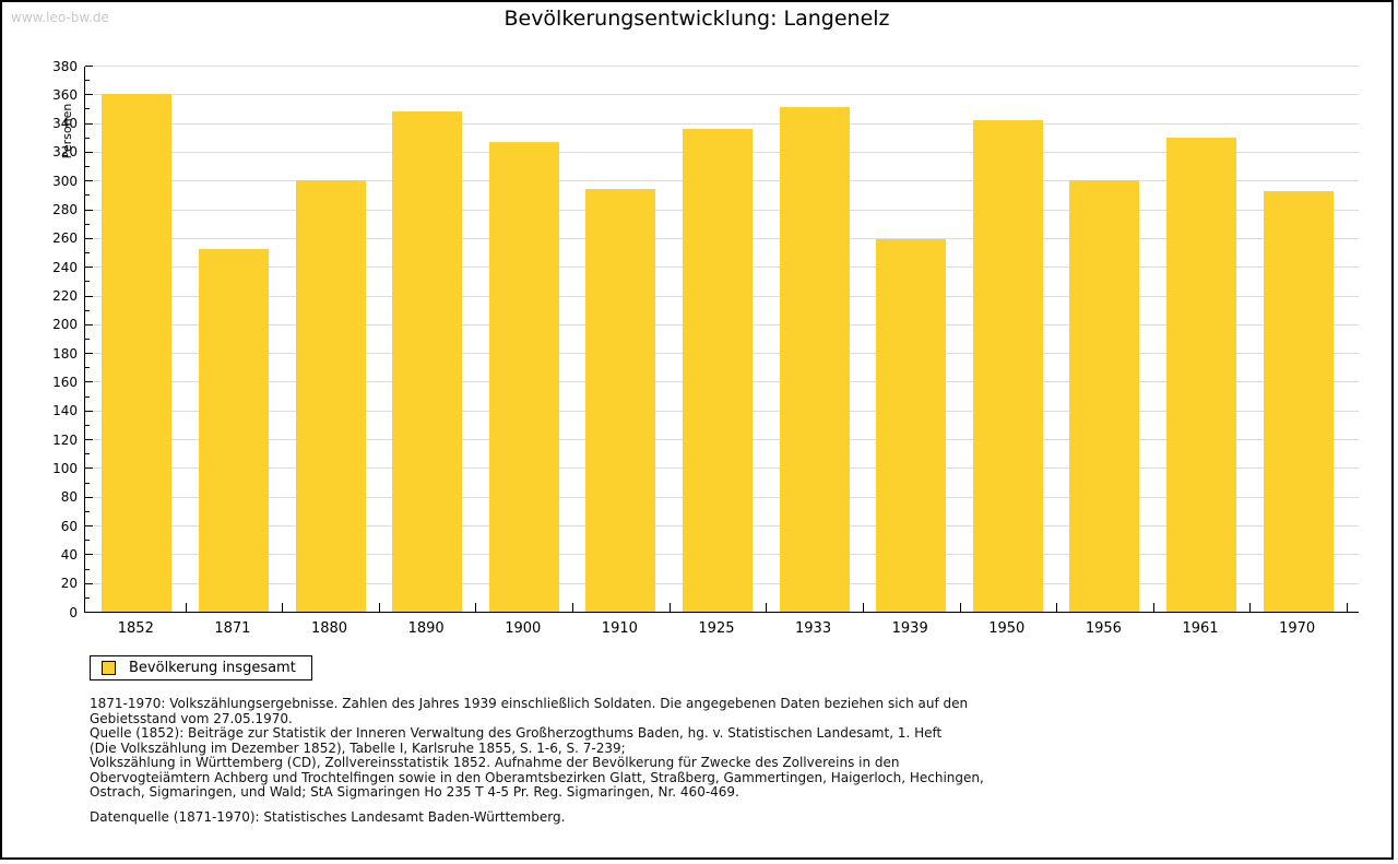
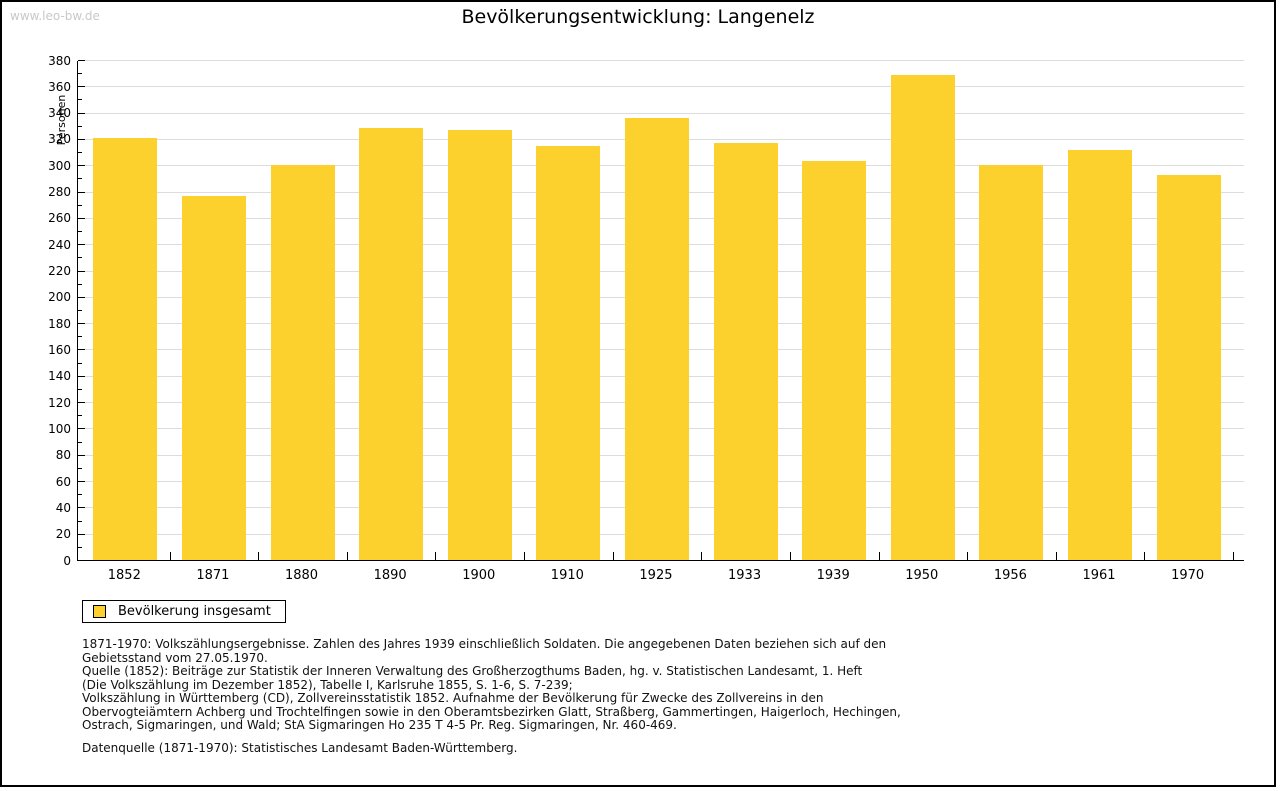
1852: 360 -> 321
1871: 252 -> 277
1890: 348 -> 328
1910: 294 -> 315
1933: 351 -> 317
1939: 259 -> 303
1950: 342 -> 369
1961: 330 -> 312
